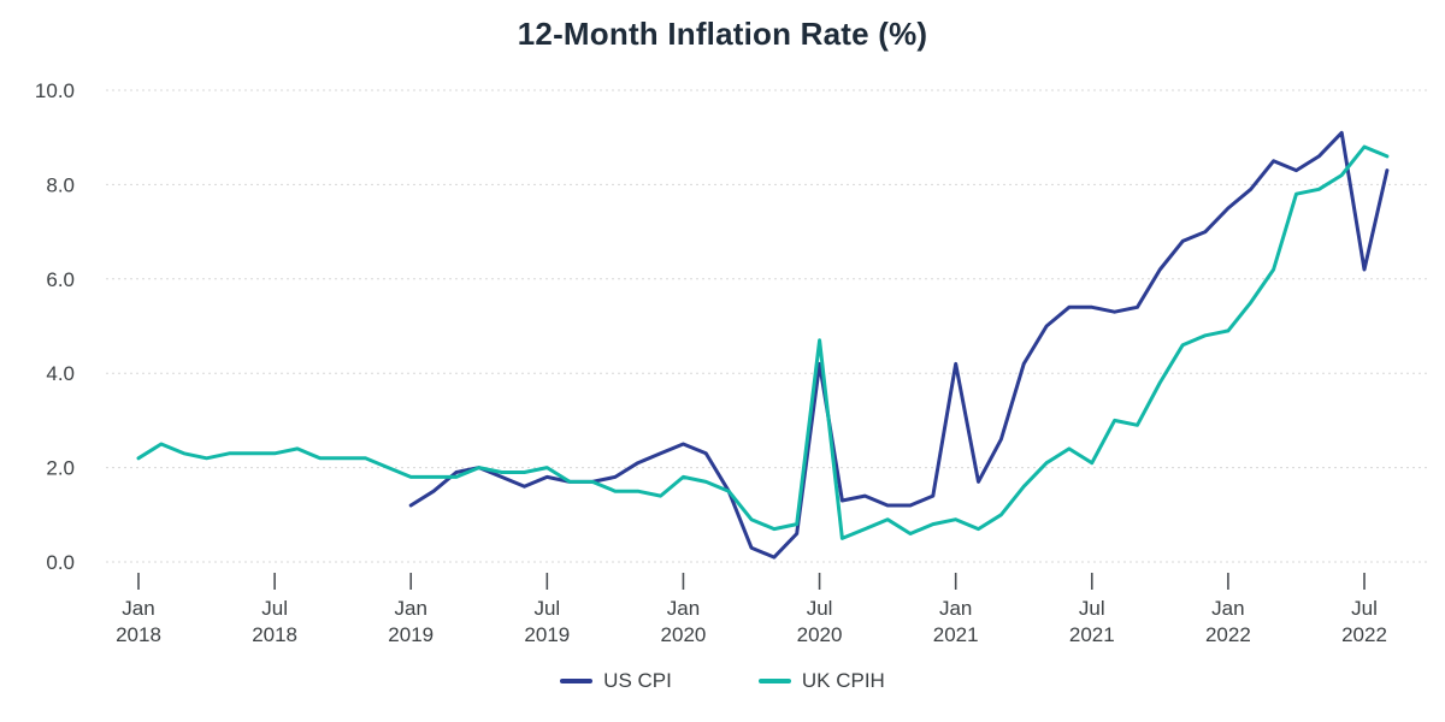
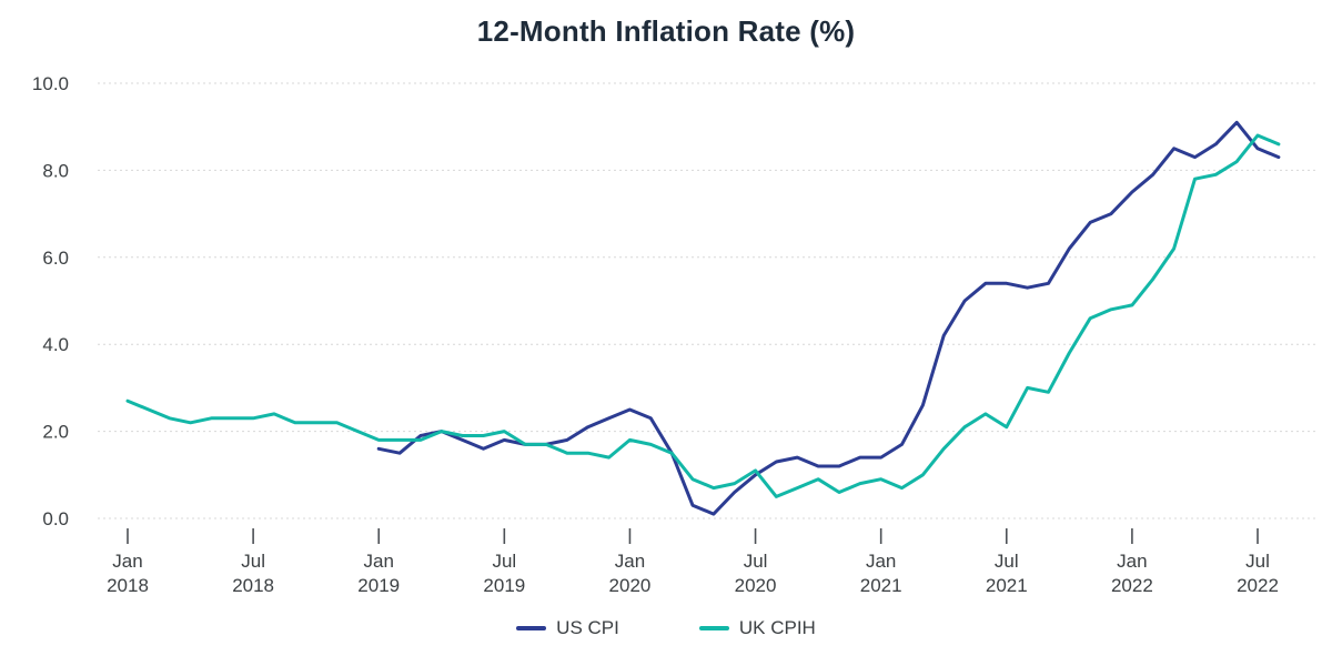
UK CPIH/Jan 2018: 2.2 -> 2.7
US CPI/Jan 2019: 1.2 -> 1.6
US CPI/Jul 2020: 4.2 -> 1.0
UK CPIH/Jul 2020: 4.7 -> 1.1
US CPI/Jan 2021: 4.2 -> 1.4
US CPI/Jul 2022: 6.2 -> 8.5
